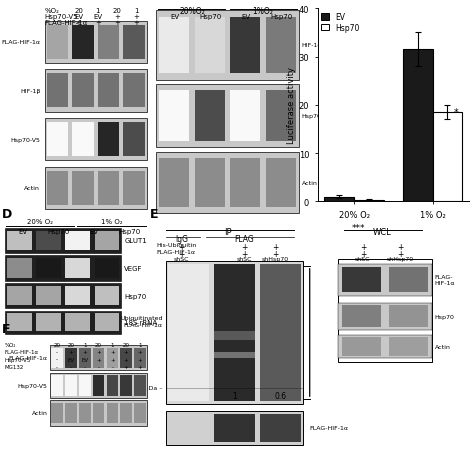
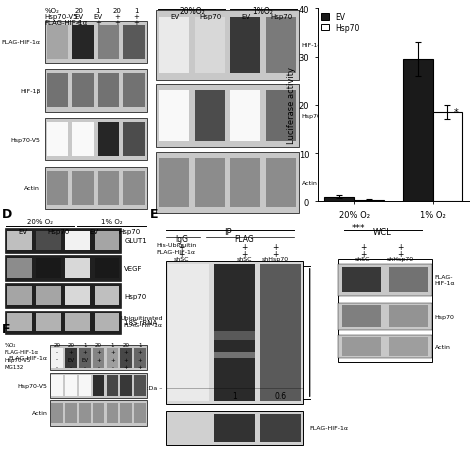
EV/1% O₂: 31.5 -> 29.5
